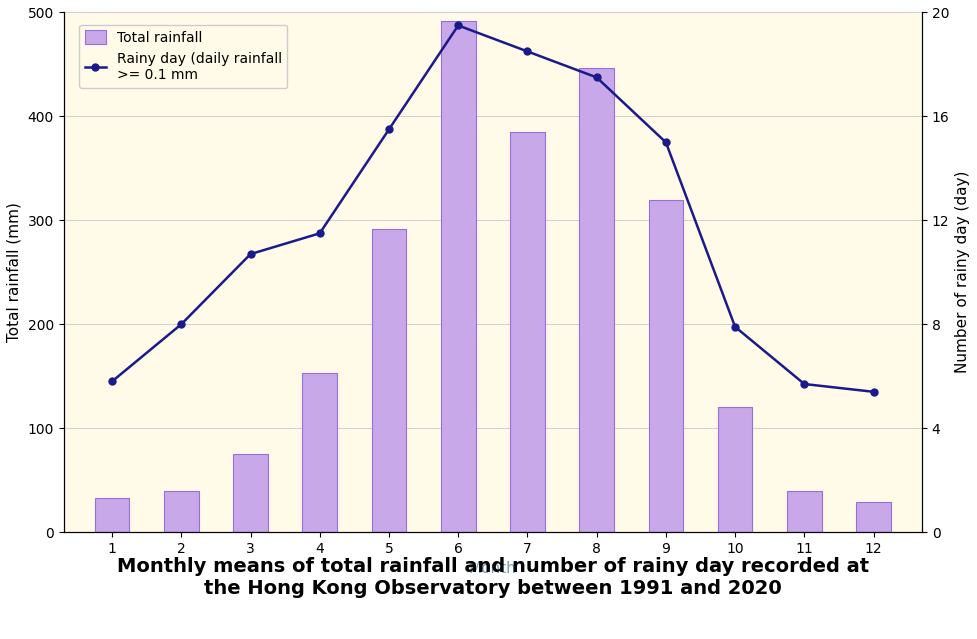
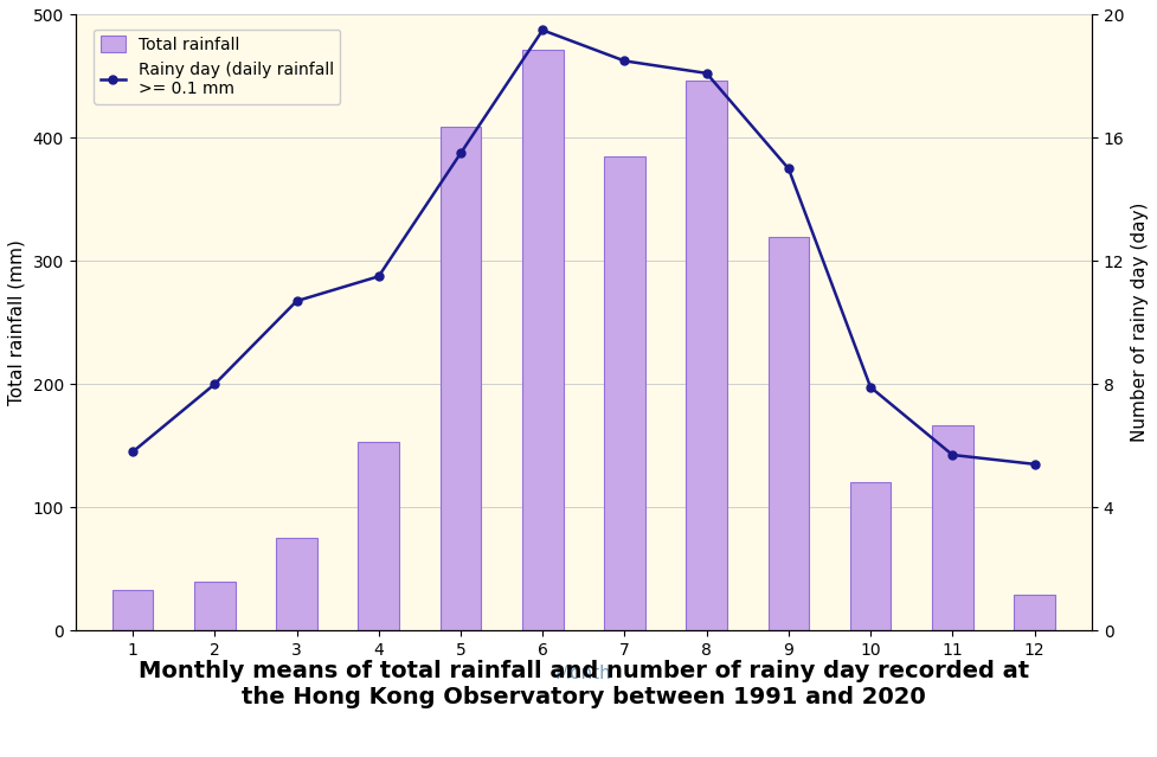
Total rainfall/5: 292 -> 409
Total rainfall/6: 492 -> 472
Rainy day (daily rainfall >= 0.1 mm/8: 17.5 -> 18.1
Total rainfall/11: 40 -> 167
